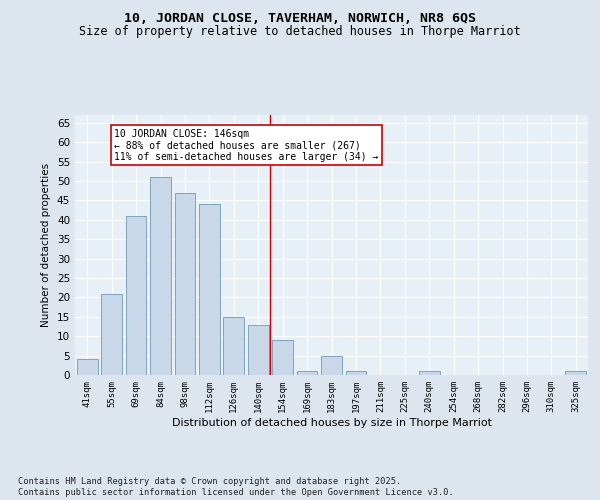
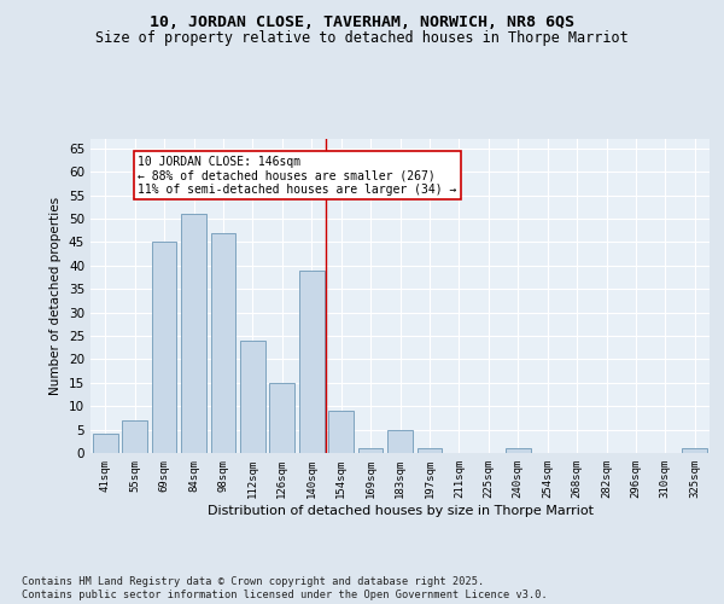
55sqm: 21 -> 7
69sqm: 41 -> 45
112sqm: 44 -> 24
140sqm: 13 -> 39
